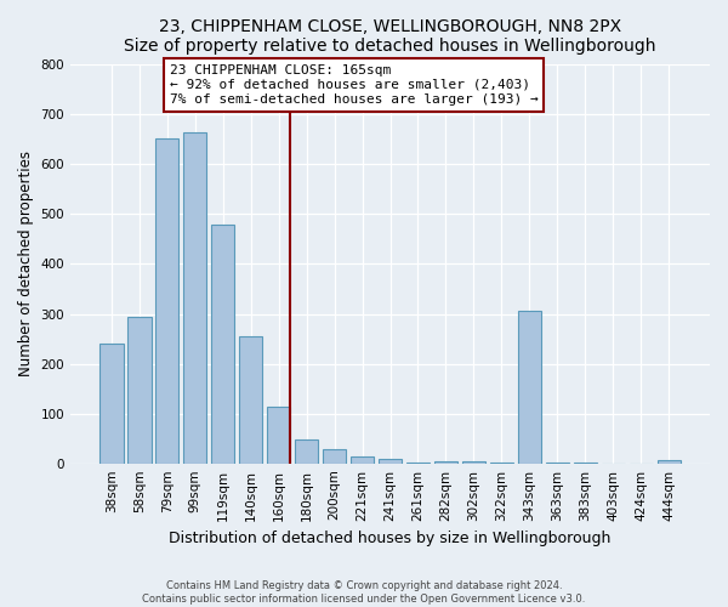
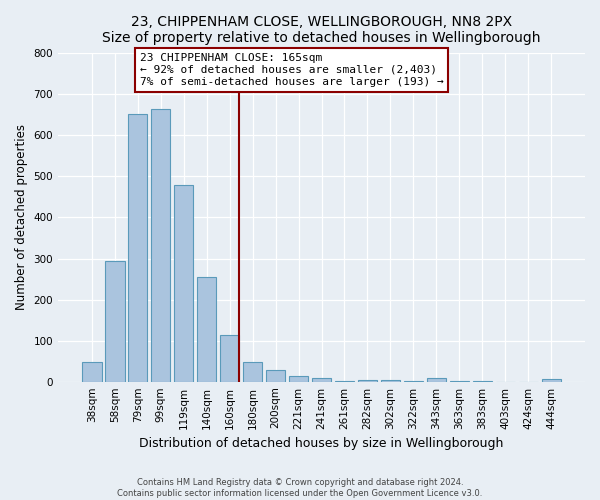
38sqm: 240 -> 47
343sqm: 305 -> 8
